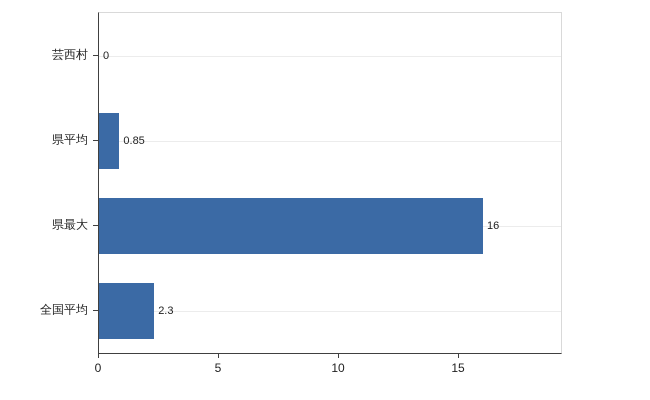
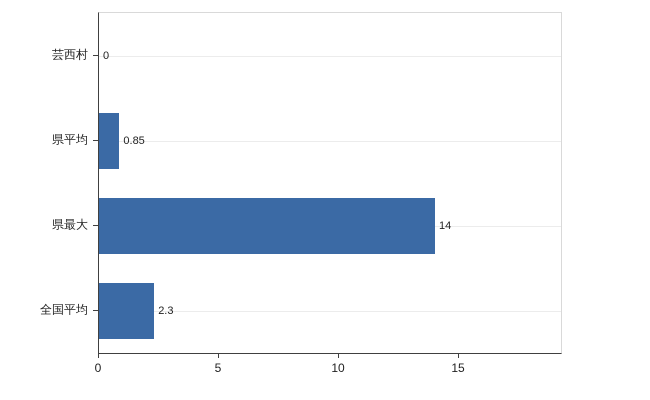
県最大: 16 -> 14
